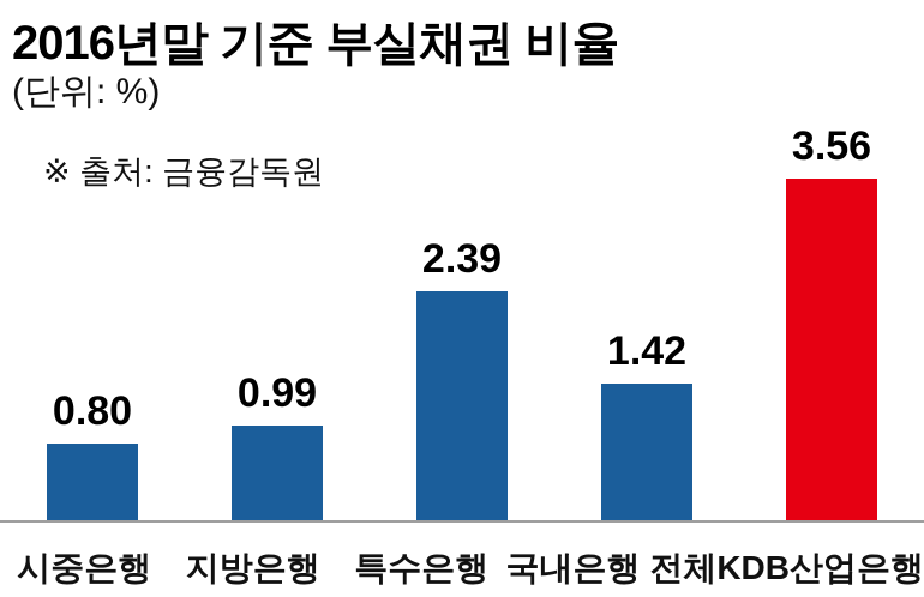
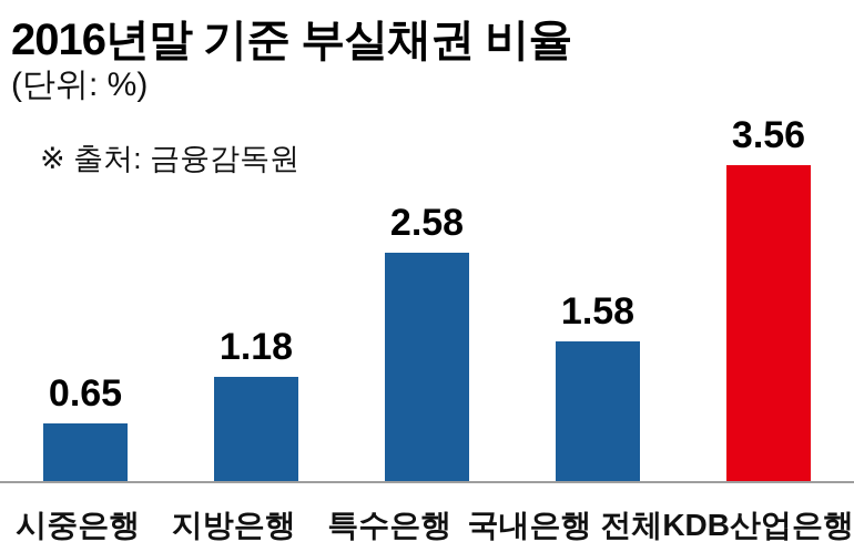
시중은행: 0.80 -> 0.65
지방은행: 0.99 -> 1.18
특수은행: 2.39 -> 2.58
국내은행 전체: 1.42 -> 1.58
